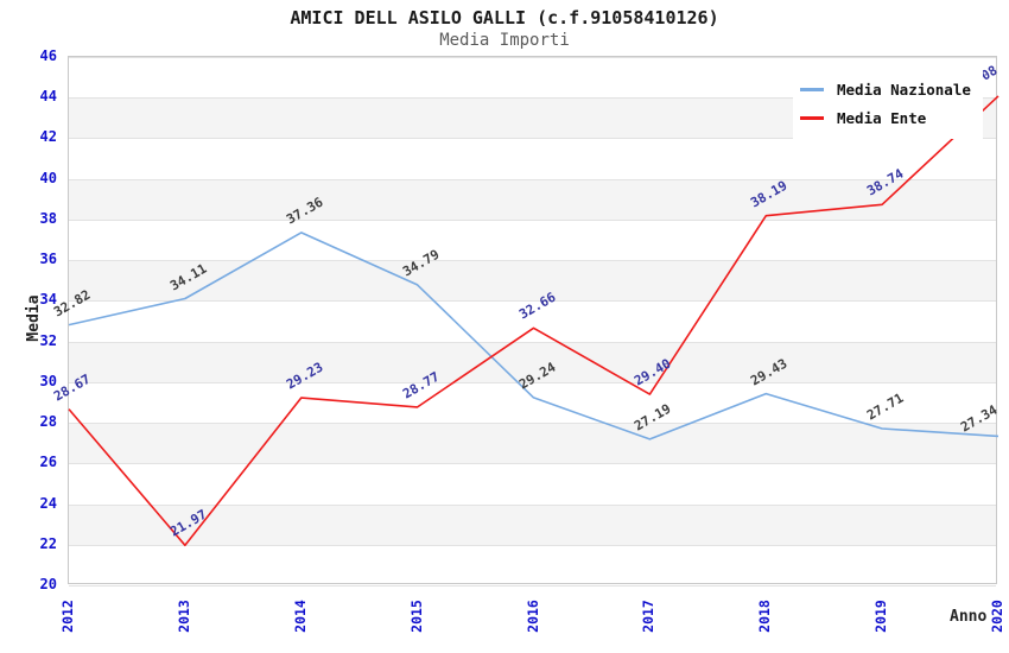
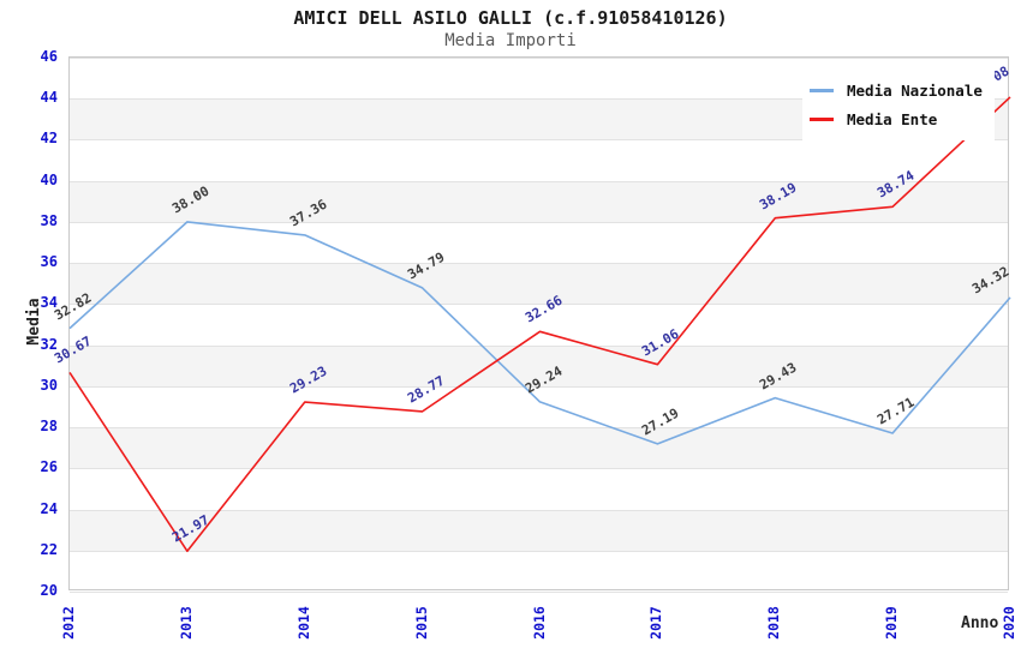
Media Ente/2012: 28.67 -> 30.67
Media Nazionale/2013: 34.11 -> 38.00
Media Ente/2017: 29.40 -> 31.06
Media Nazionale/2020: 27.34 -> 34.32
